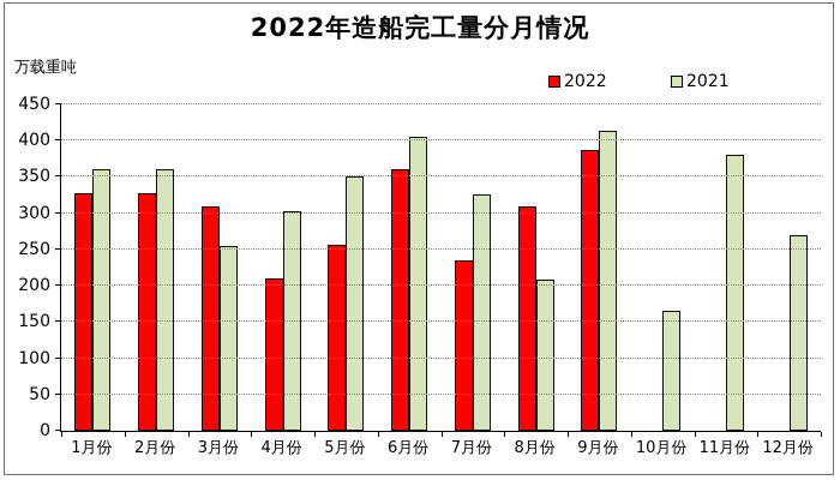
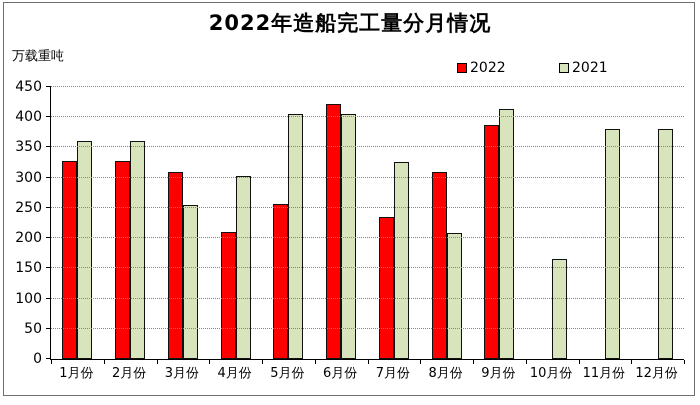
2021/5月份: 350 -> 400
2022/6月份: 360 -> 420
2021/12月份: 270 -> 380
